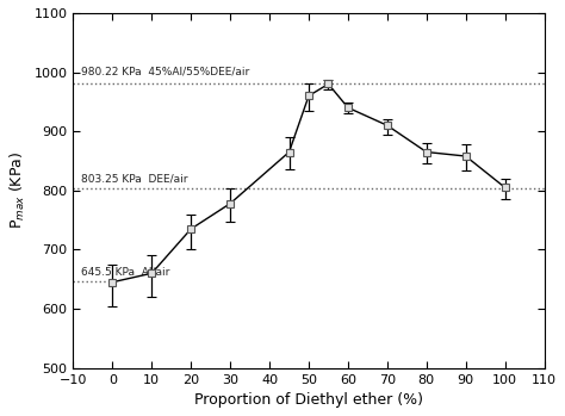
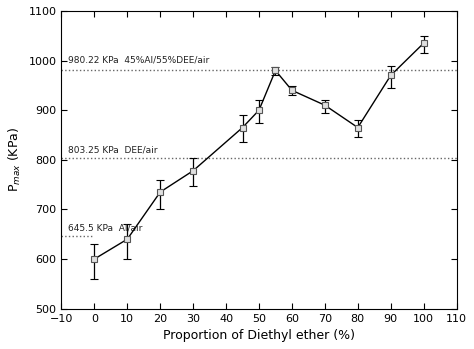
0: 645 -> 600
10: 660 -> 640
50: 960 -> 900
90: 858 -> 970
100: 805 -> 1035
